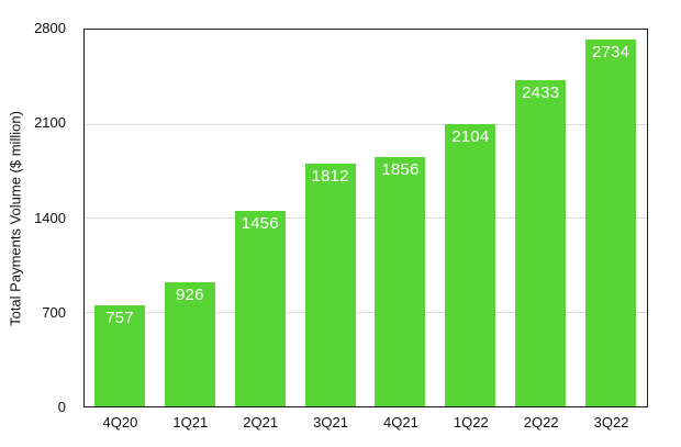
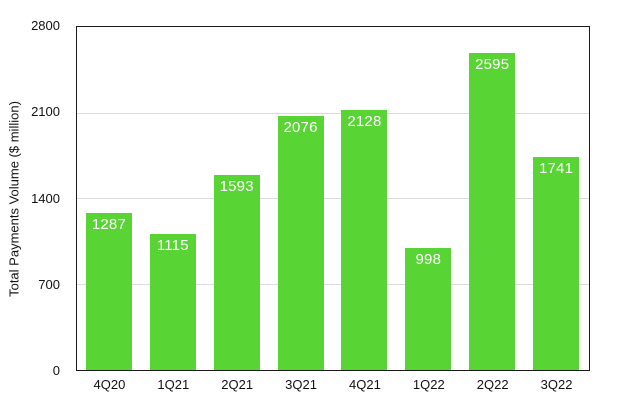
4Q20: 757 -> 1287
1Q21: 926 -> 1115
2Q21: 1456 -> 1593
3Q21: 1812 -> 2076
4Q21: 1856 -> 2128
1Q22: 2104 -> 998
2Q22: 2433 -> 2595
3Q22: 2734 -> 1741
